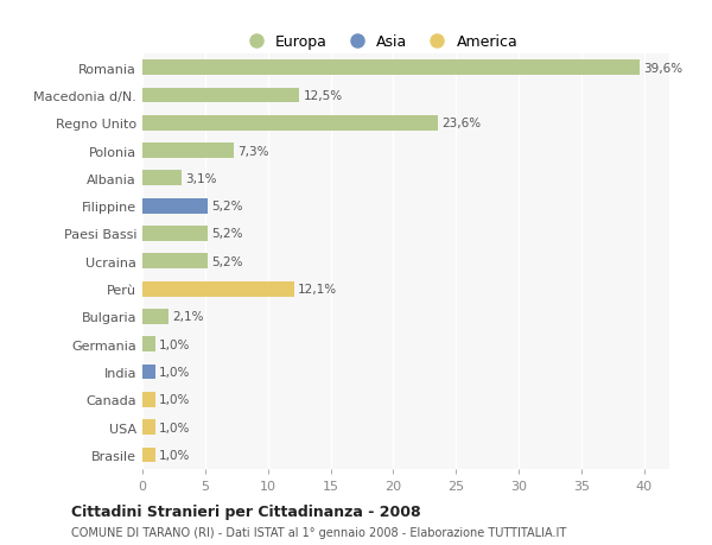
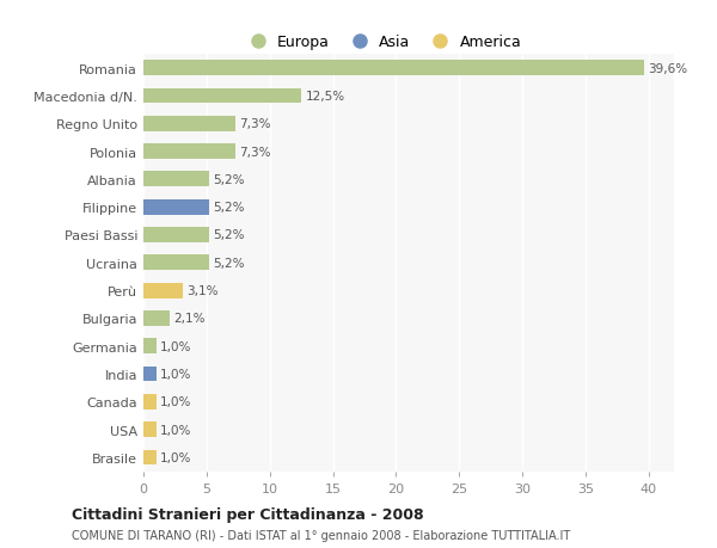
Regno Unito: 23,6% -> 7,3%
Albania: 3,1% -> 5,2%
Perù: 12,1% -> 3,1%
